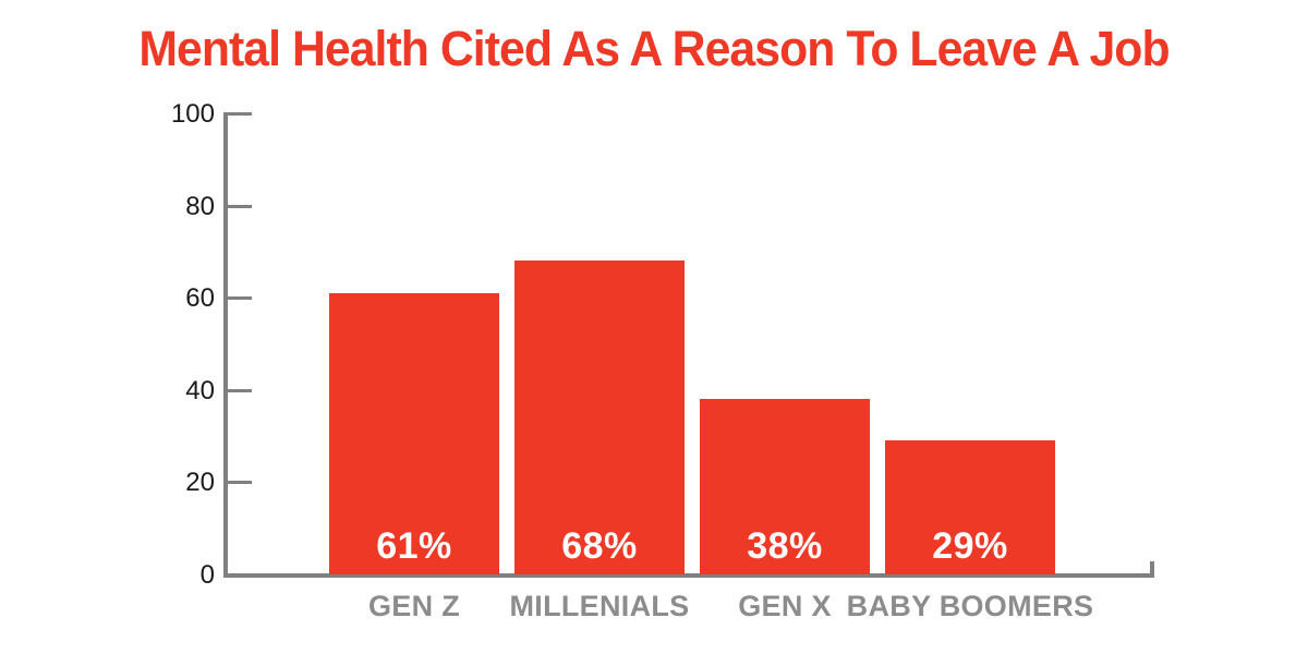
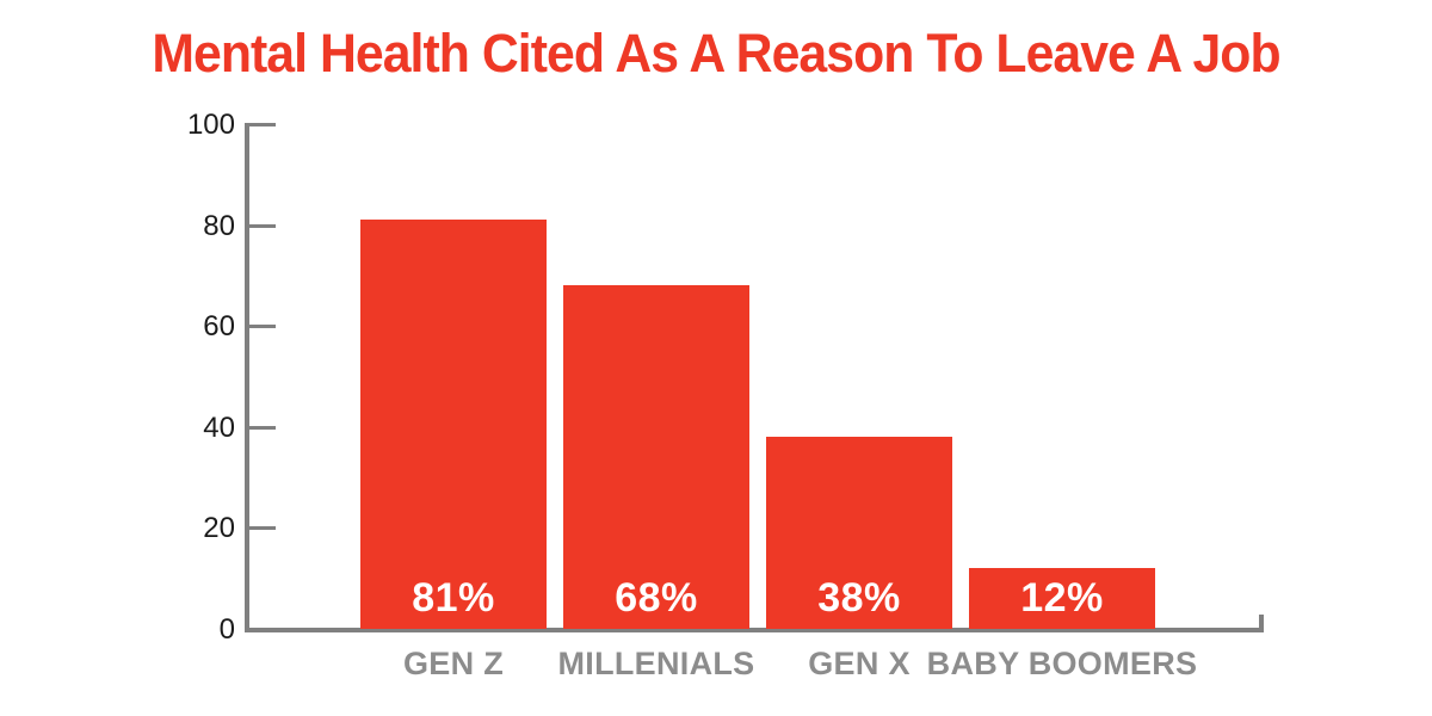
GEN Z: 61% -> 81%
BABY BOOMERS: 29% -> 12%
